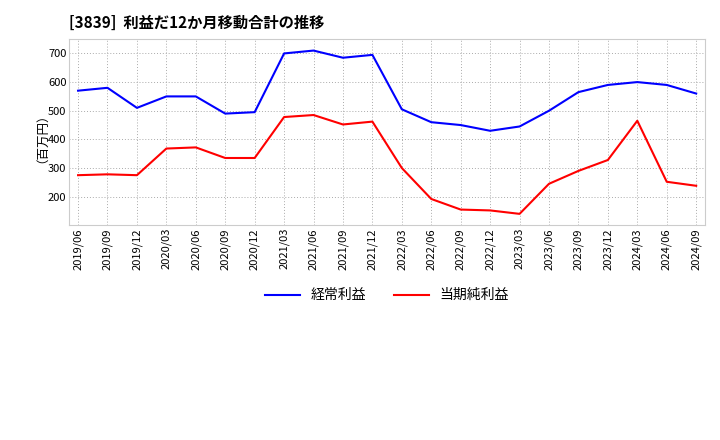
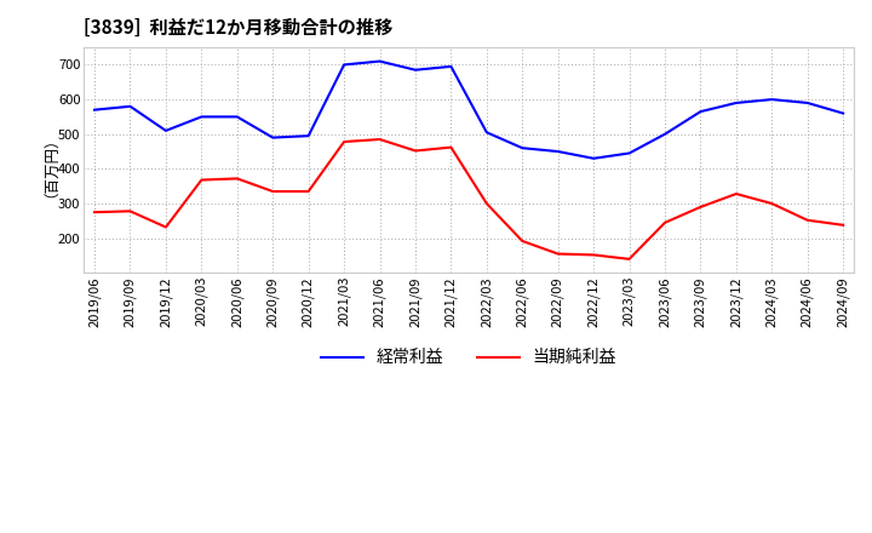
当期純利益/2019/12: 275 -> 232
当期純利益/2024/03: 465 -> 300
